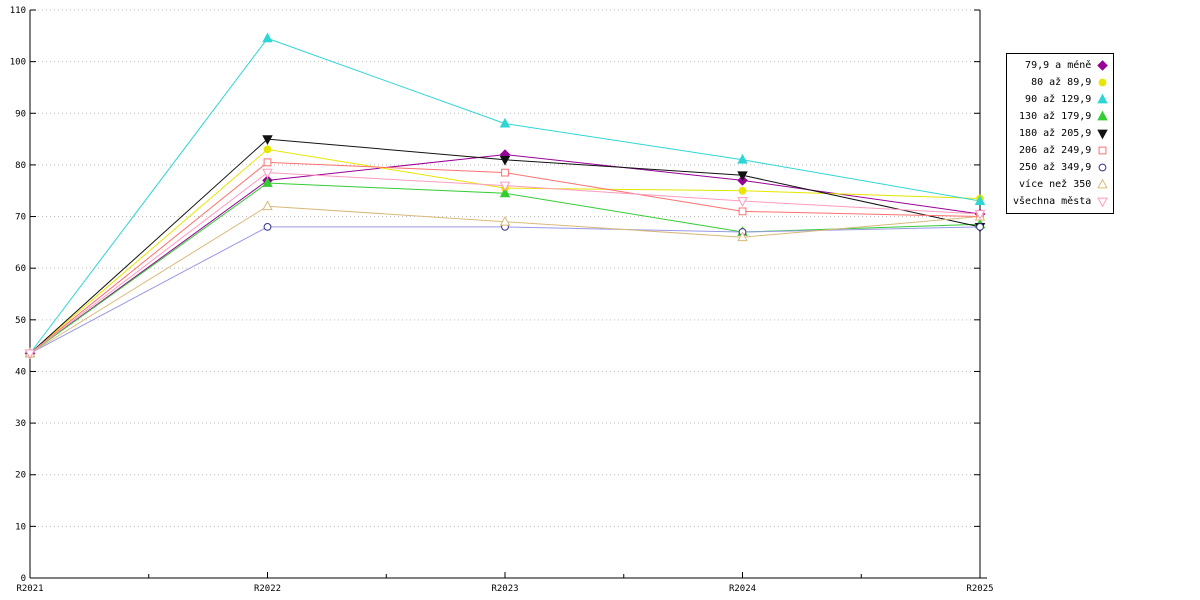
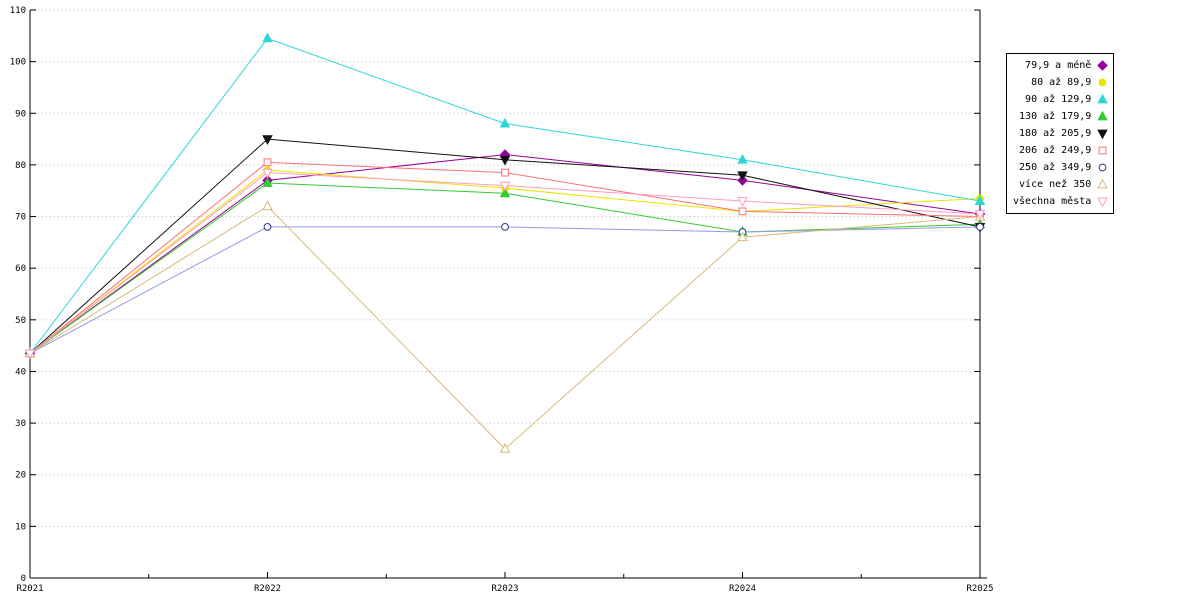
80 až 89,9/R2022: 83 -> 79
více než 350/R2023: 69 -> 25
80 až 89,9/R2024: 75 -> 71
